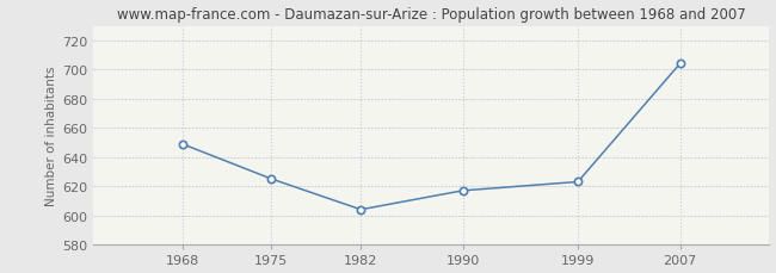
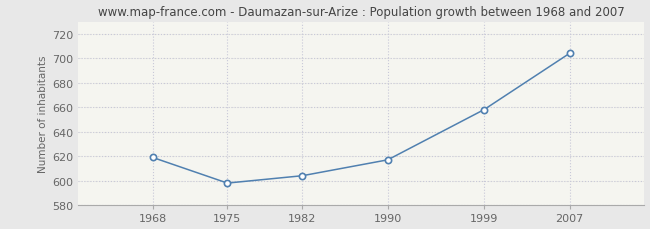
1968: 649 -> 619
1975: 625 -> 598
1999: 623 -> 658
